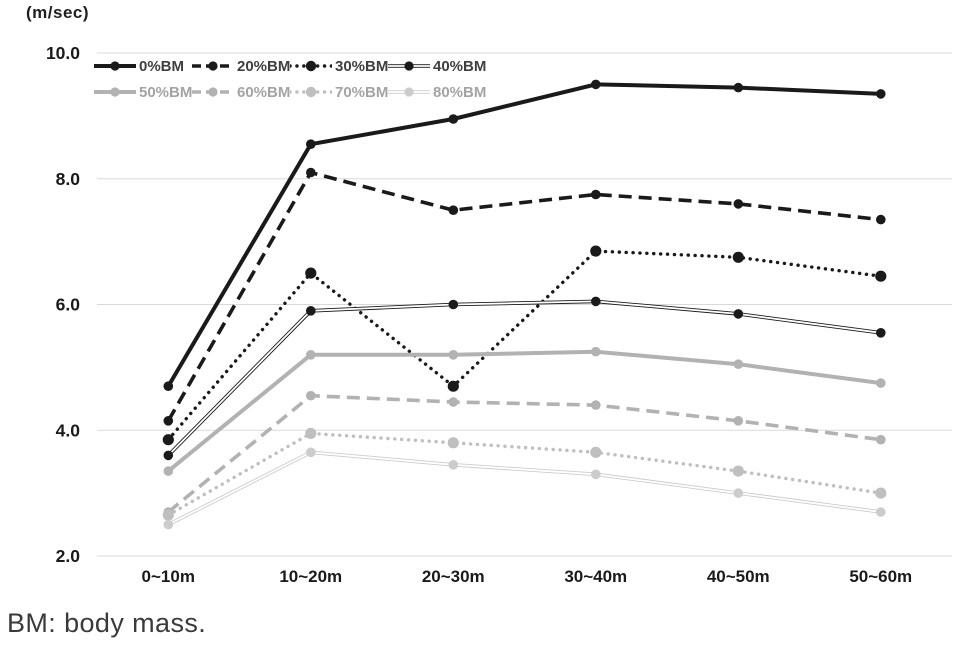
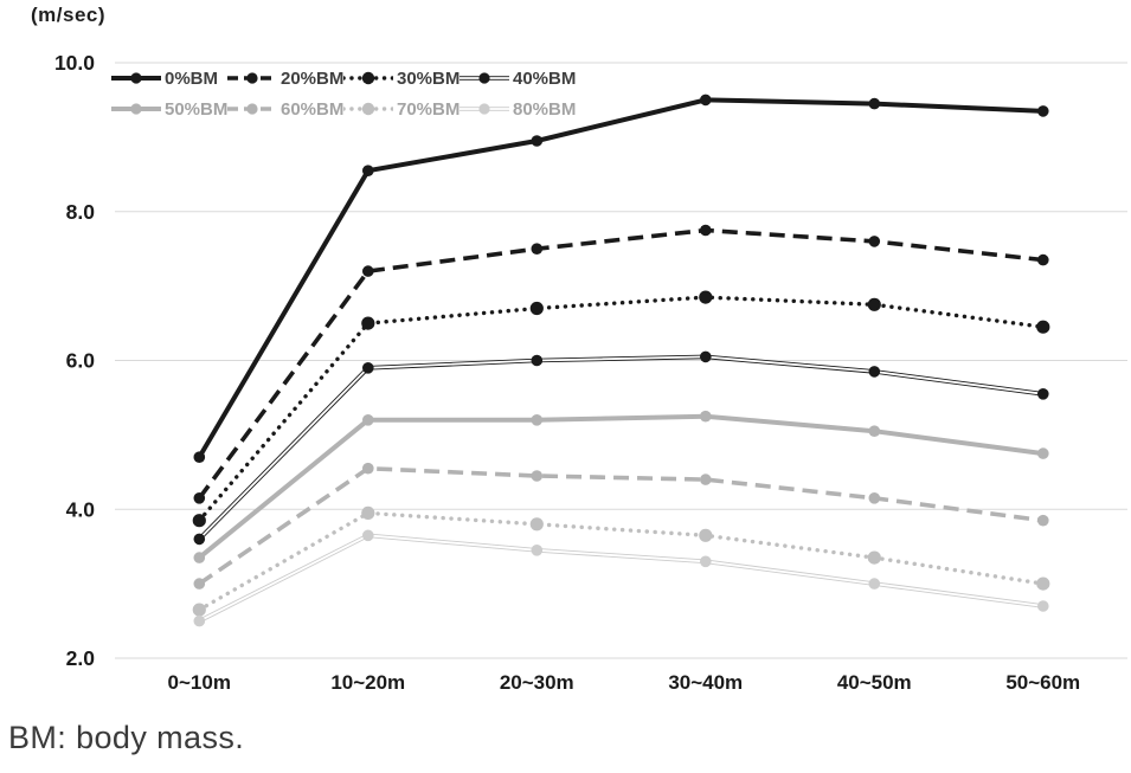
60%BM/0~10m: 2.7 -> 3.0
20%BM/10~20m: 8.1 -> 7.2
30%BM/20~30m: 4.7 -> 6.7
